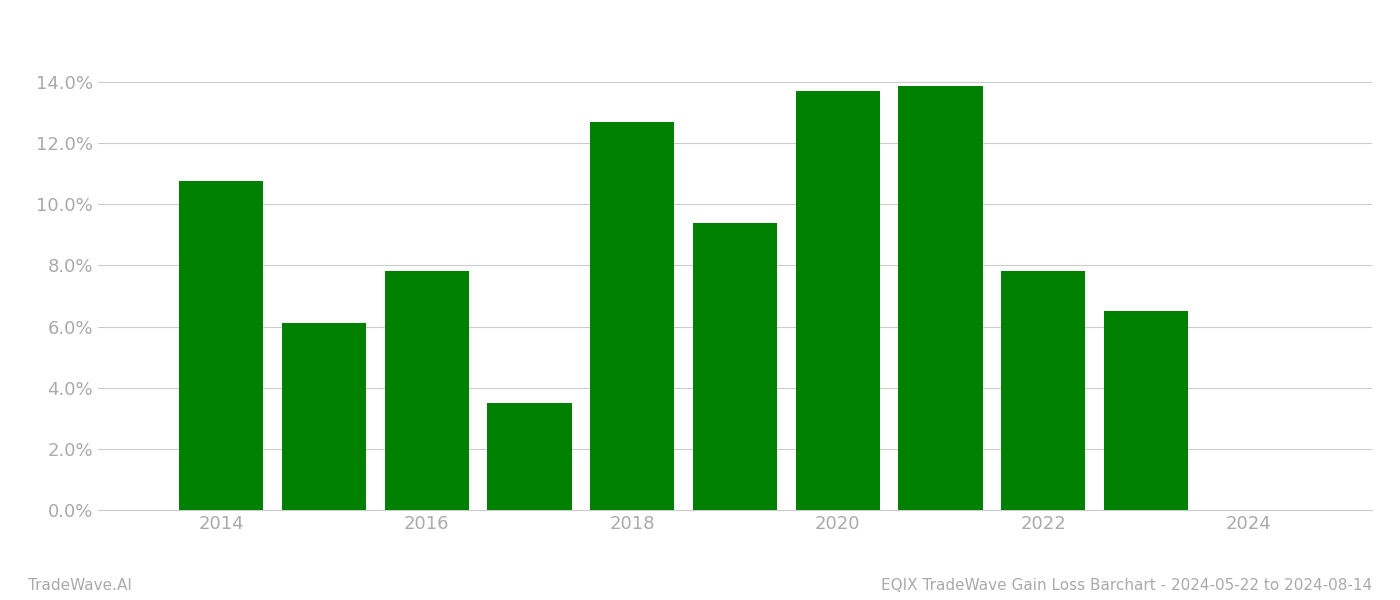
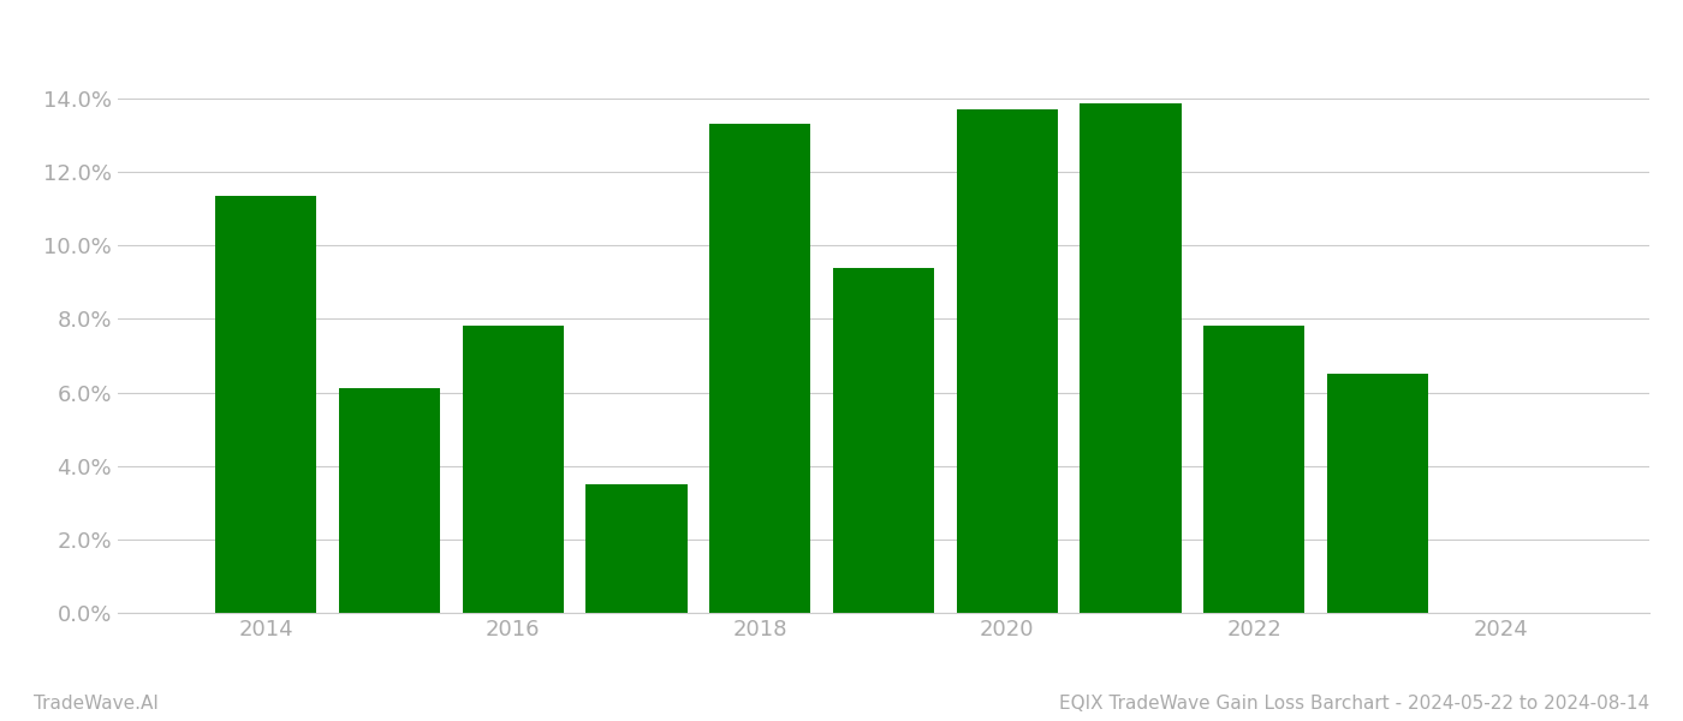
2014: 10.75% -> 11.35%
2018: 12.70% -> 13.30%
